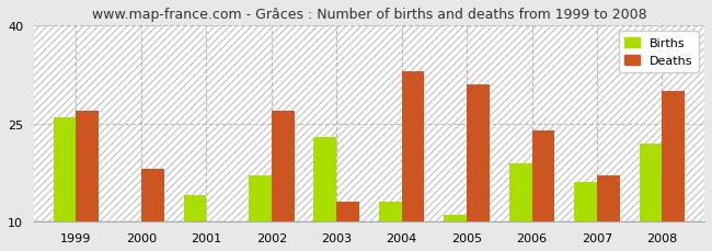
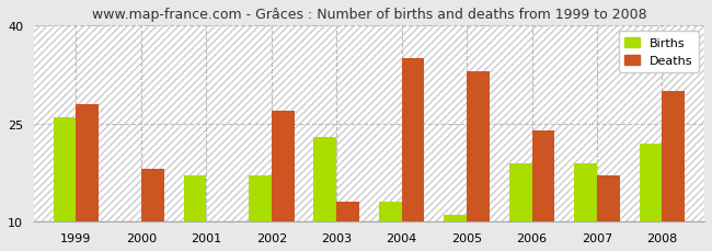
Deaths/1999: 27 -> 28
Births/2001: 14 -> 17
Deaths/2004: 33 -> 35
Deaths/2005: 31 -> 33
Births/2007: 16 -> 19
